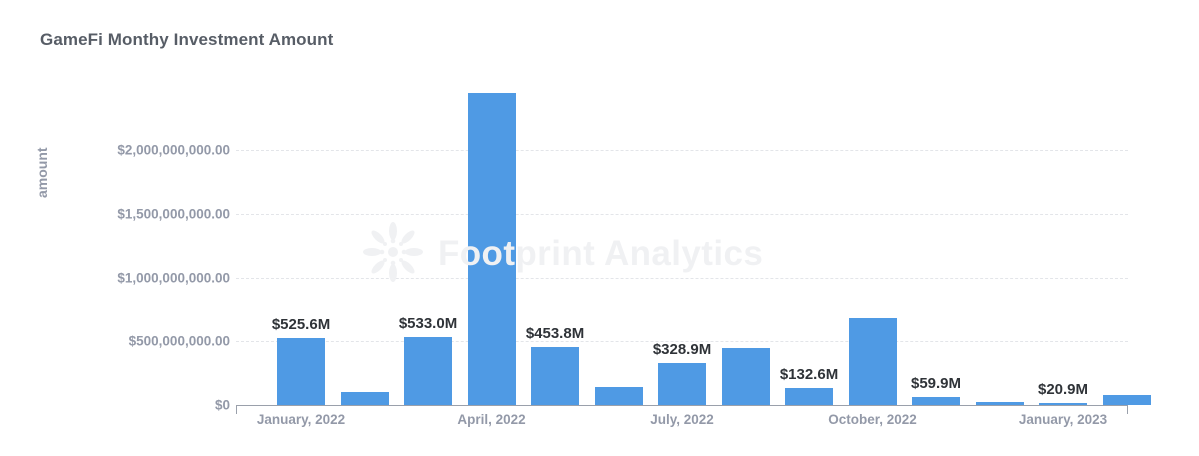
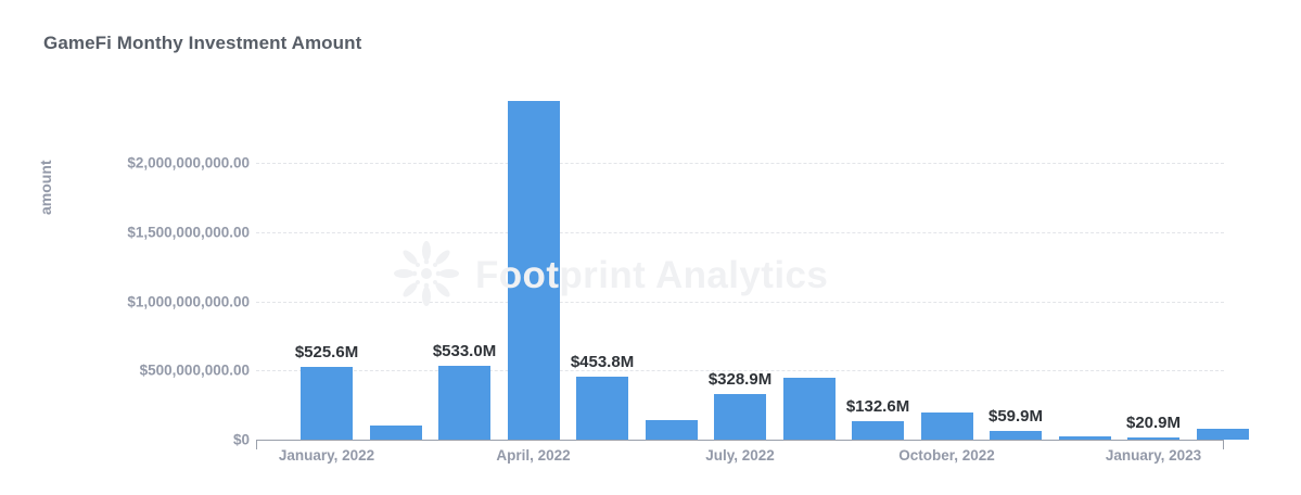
October, 2022: $680000000 -> $190000000
